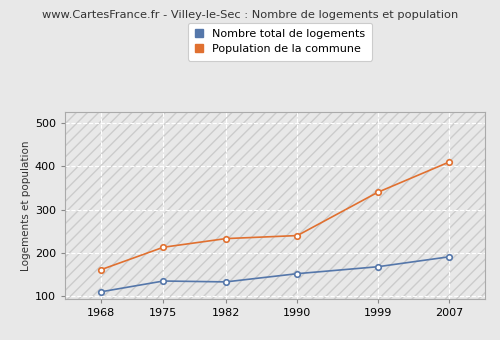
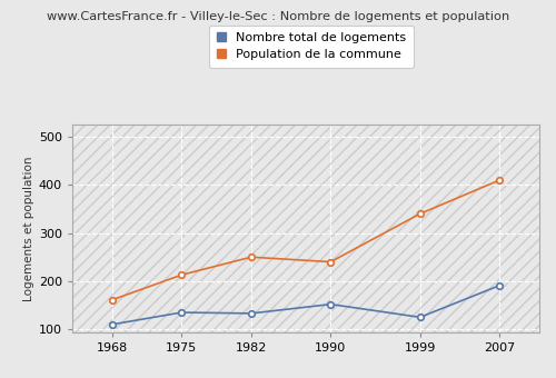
Population de la commune/1982: 233 -> 250
Nombre total de logements/1999: 168 -> 125
